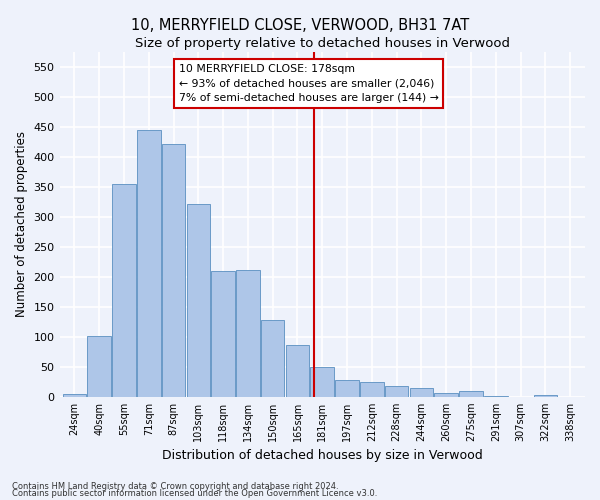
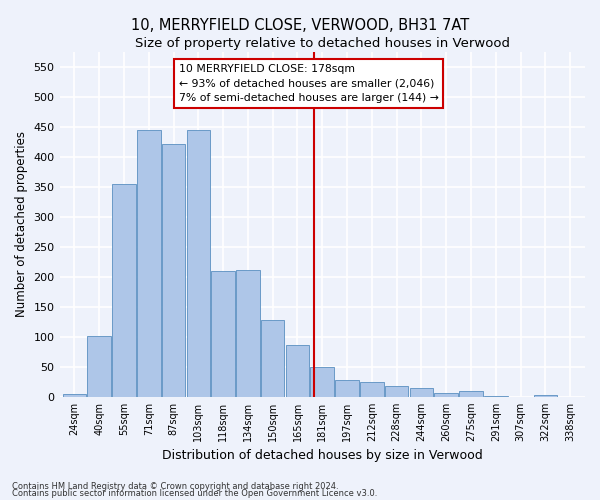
103sqm: 321 -> 444
